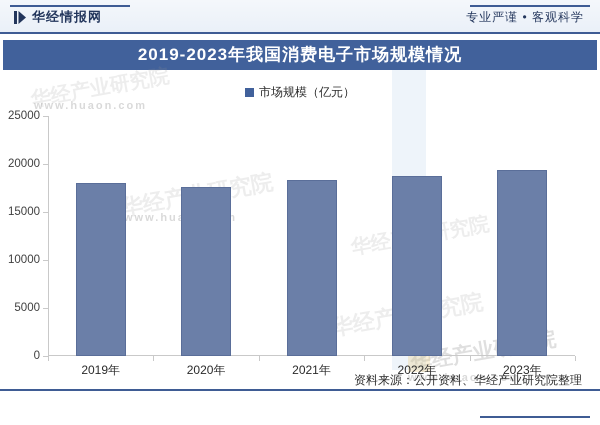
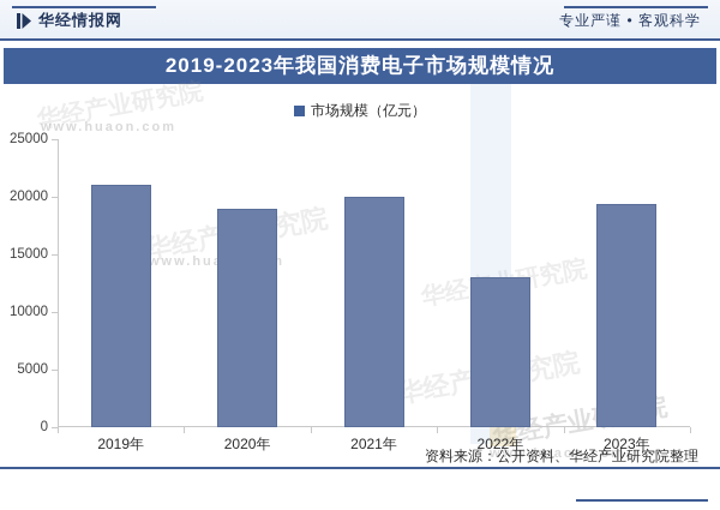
2019年: 18000 -> 21000
2020年: 18000 -> 19000
2021年: 18000 -> 20000
2022年: 19000 -> 13000
